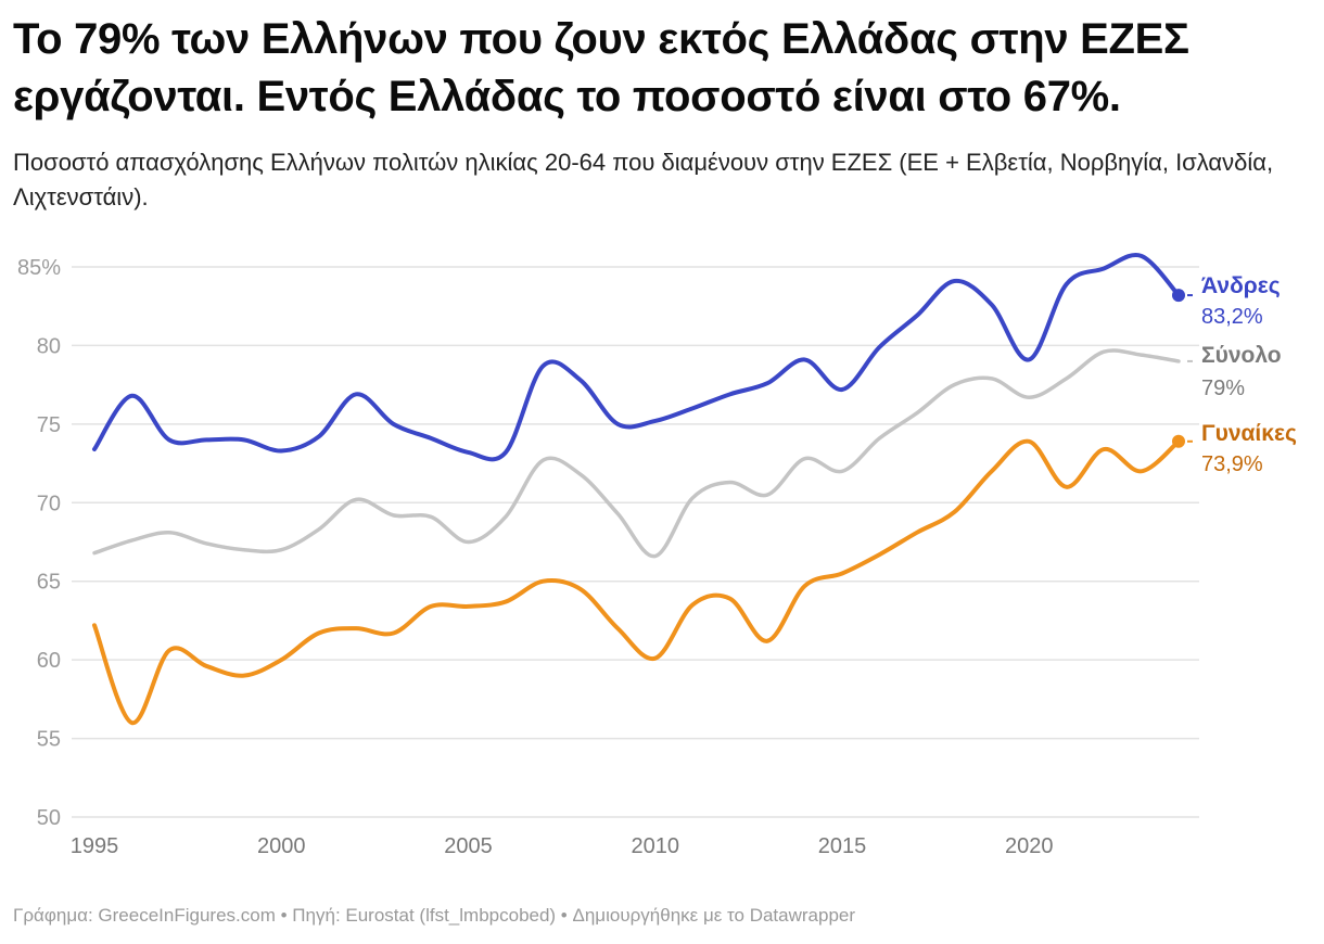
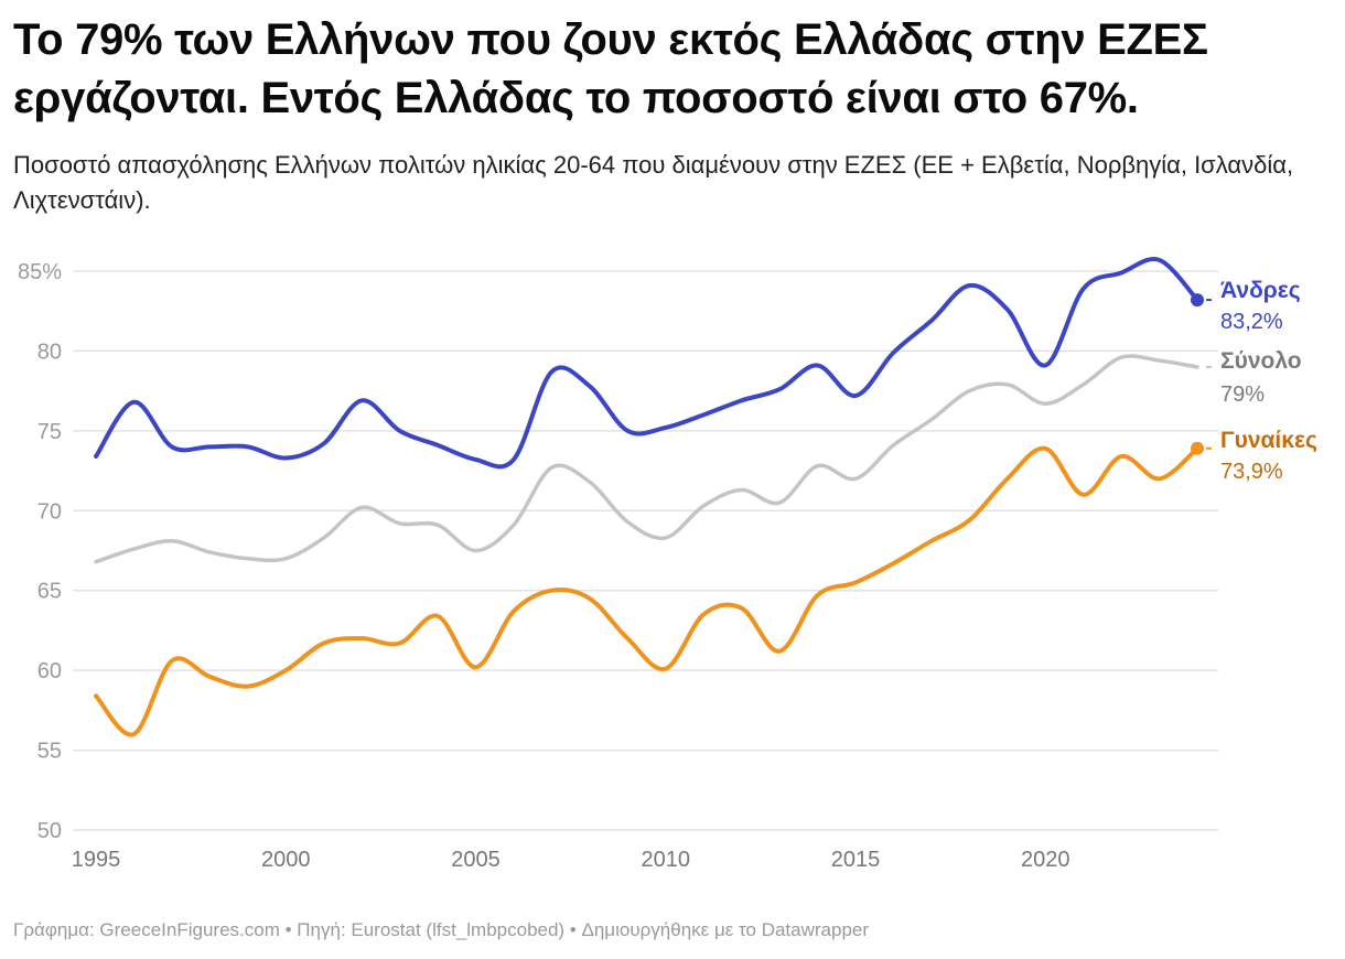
Γυναίκες/1995: 62.2% -> 58.4%
Γυναίκες/2005: 63.4% -> 60.2%
Σύνολο/2010: 66.6% -> 68.3%
